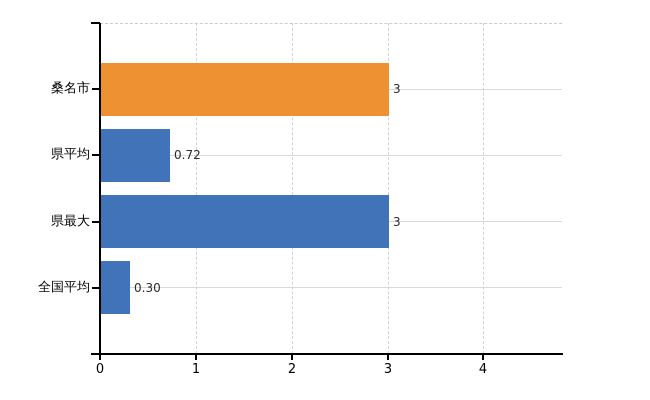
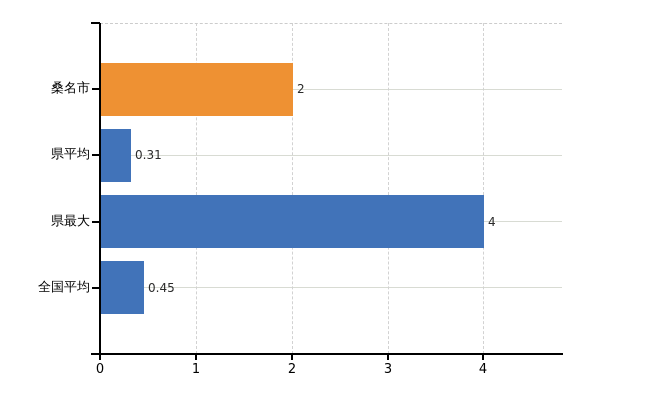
桑名市: 3 -> 2
県平均: 0.72 -> 0.31
県最大: 3 -> 4
全国平均: 0.30 -> 0.45
